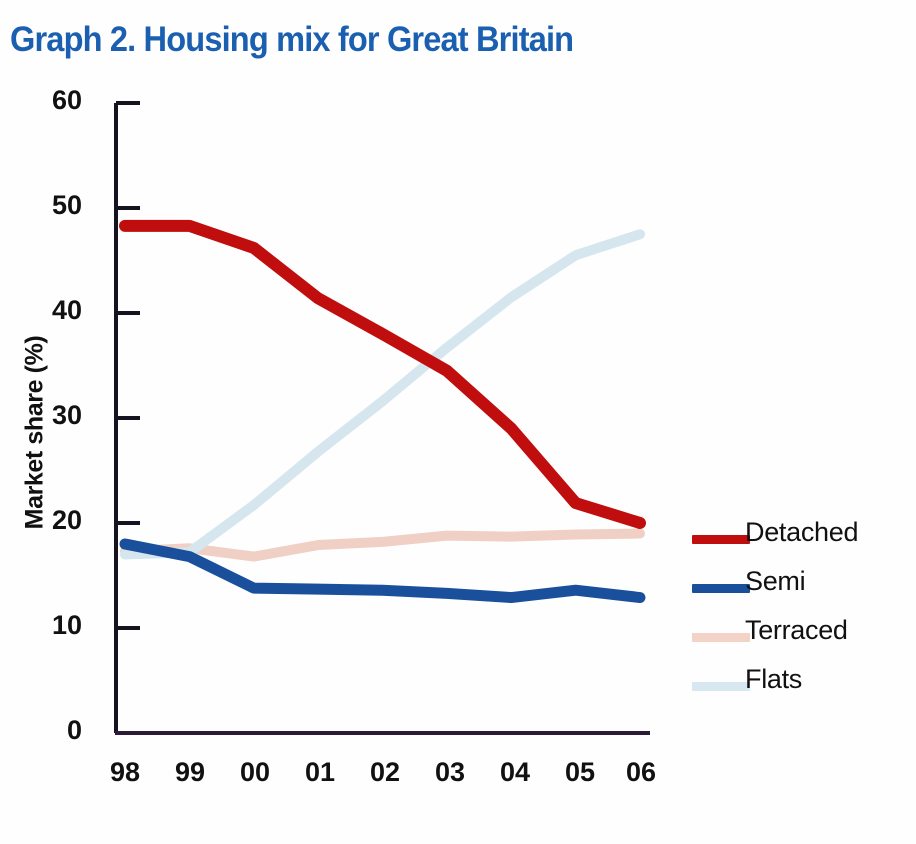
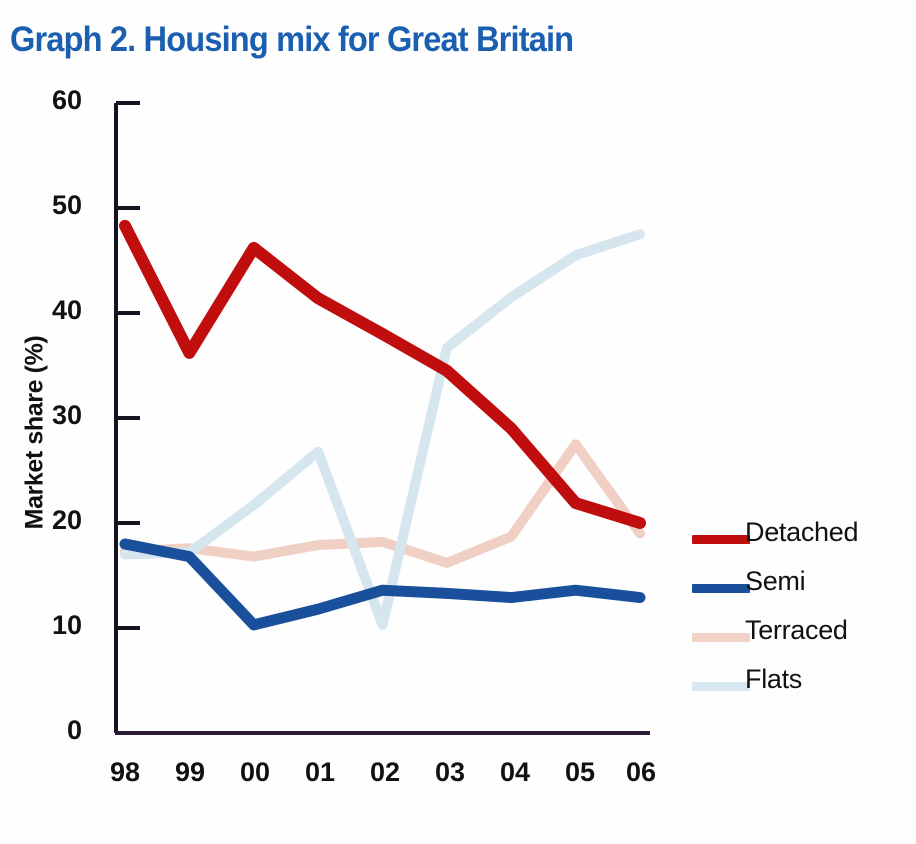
Detached/99: 48.3 -> 36.2
Semi/00: 13.8 -> 10.3
Semi/01: 13.7 -> 11.8
Flats/02: 31.6 -> 10.3
Terraced/03: 18.8 -> 16.2
Terraced/05: 18.9 -> 27.5
